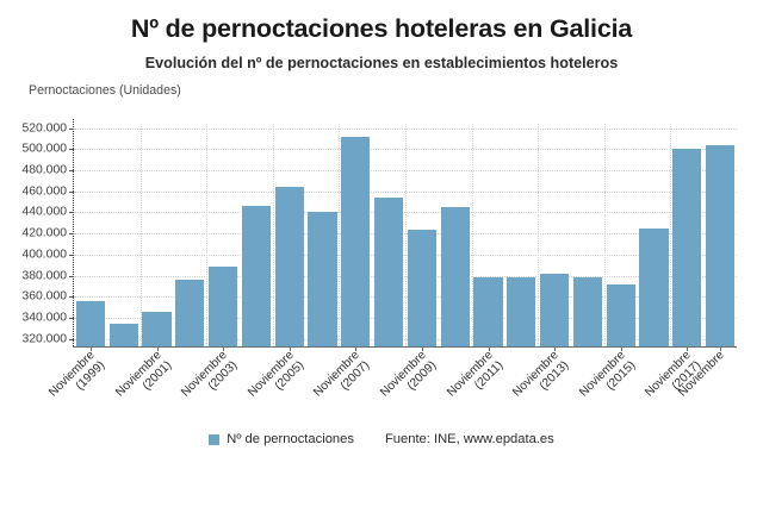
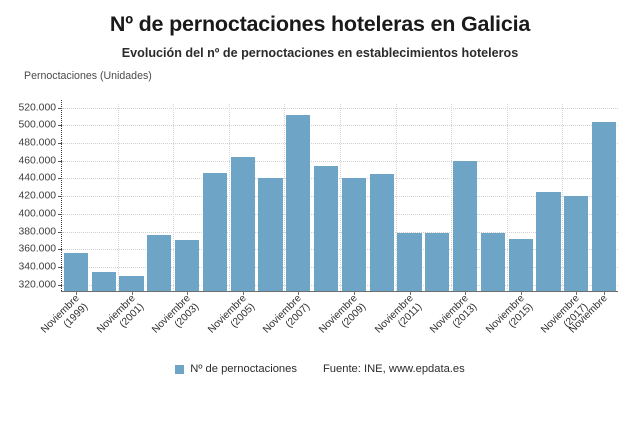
Noviembre (2001): 350000 -> 330000
Noviembre (2003): 390000 -> 370000
Noviembre (2009): 420000 -> 440000
Noviembre (2013): 380000 -> 460000
Noviembre (2017): 500000 -> 420000
